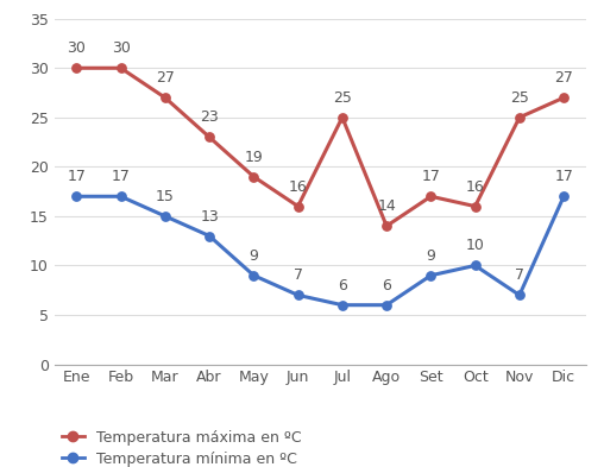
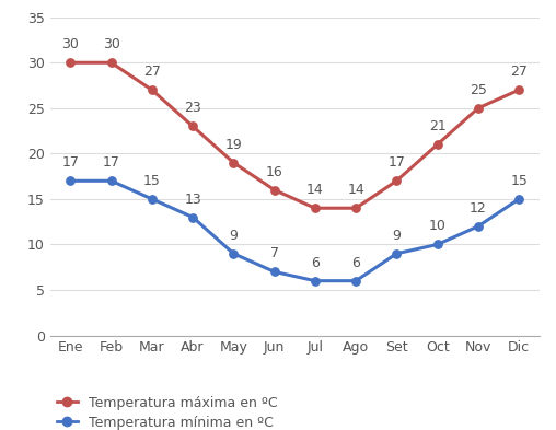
Temperatura máxima en ºC/Jul: 25 -> 14
Temperatura máxima en ºC/Oct: 16 -> 21
Temperatura mínima en ºC/Nov: 7 -> 12
Temperatura mínima en ºC/Dic: 17 -> 15
